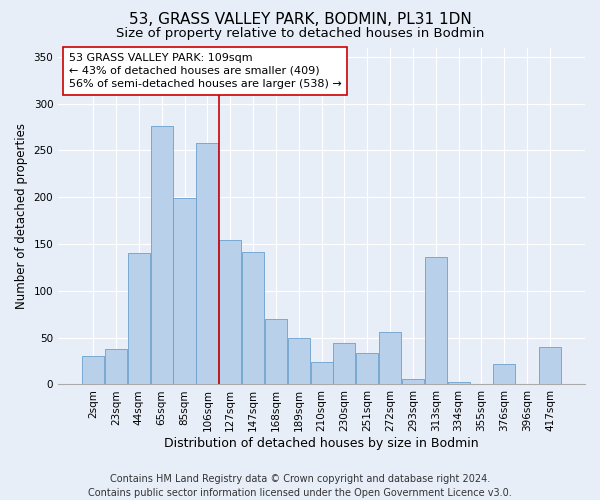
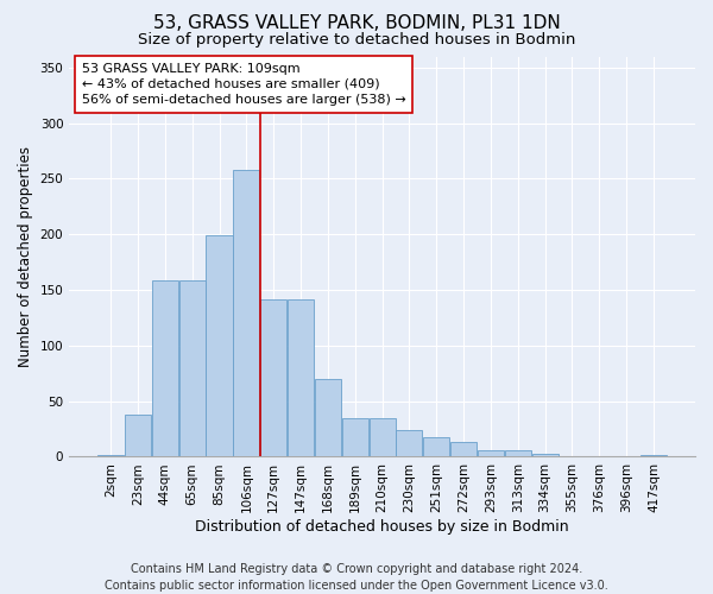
2sqm: 30 -> 2
44sqm: 140 -> 159
65sqm: 276 -> 159
127sqm: 154 -> 141
189sqm: 50 -> 35
210sqm: 24 -> 35
230sqm: 44 -> 24
251sqm: 34 -> 18
272sqm: 56 -> 13
313sqm: 136 -> 6
376sqm: 22 -> 1
417sqm: 40 -> 2
